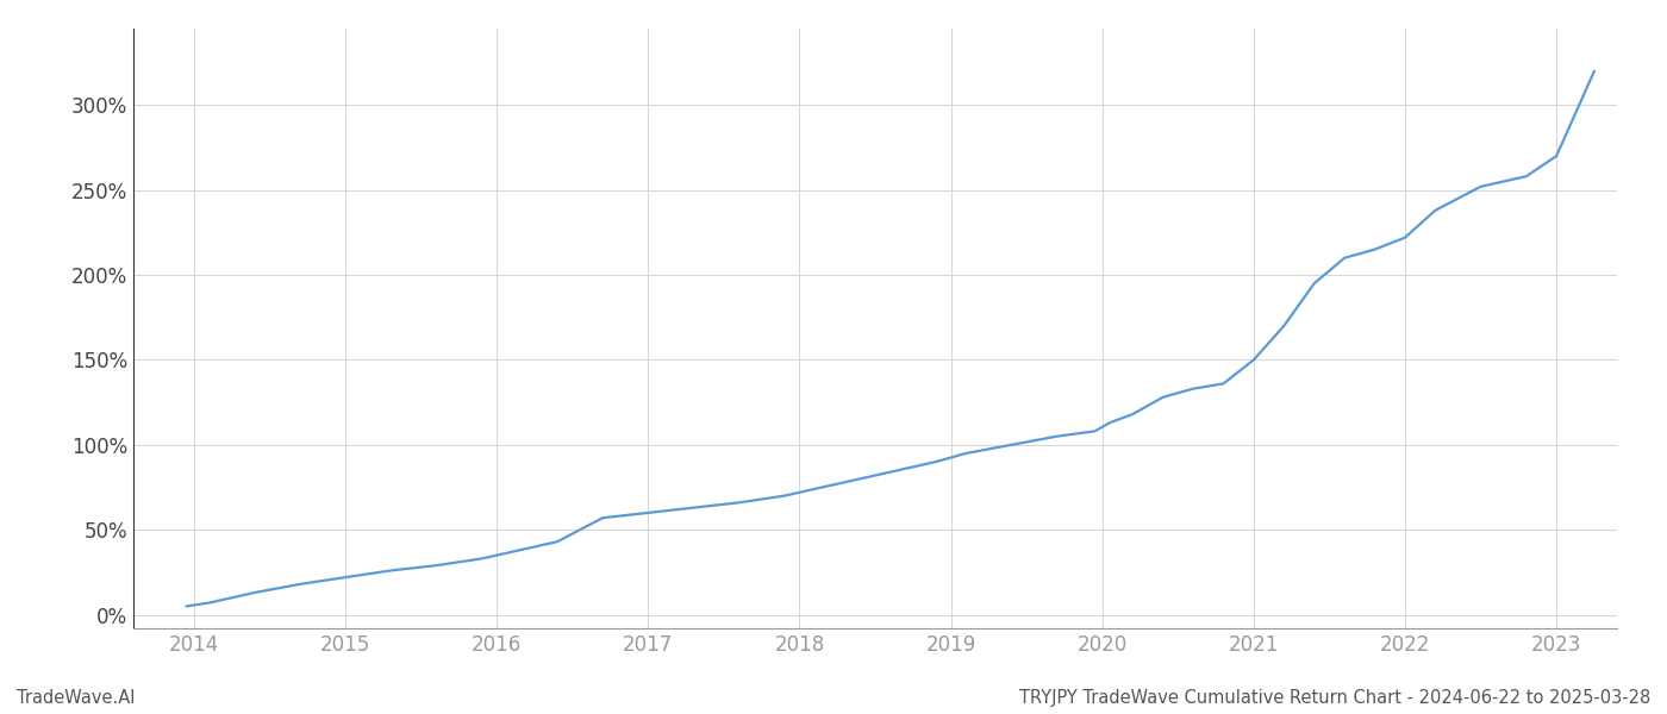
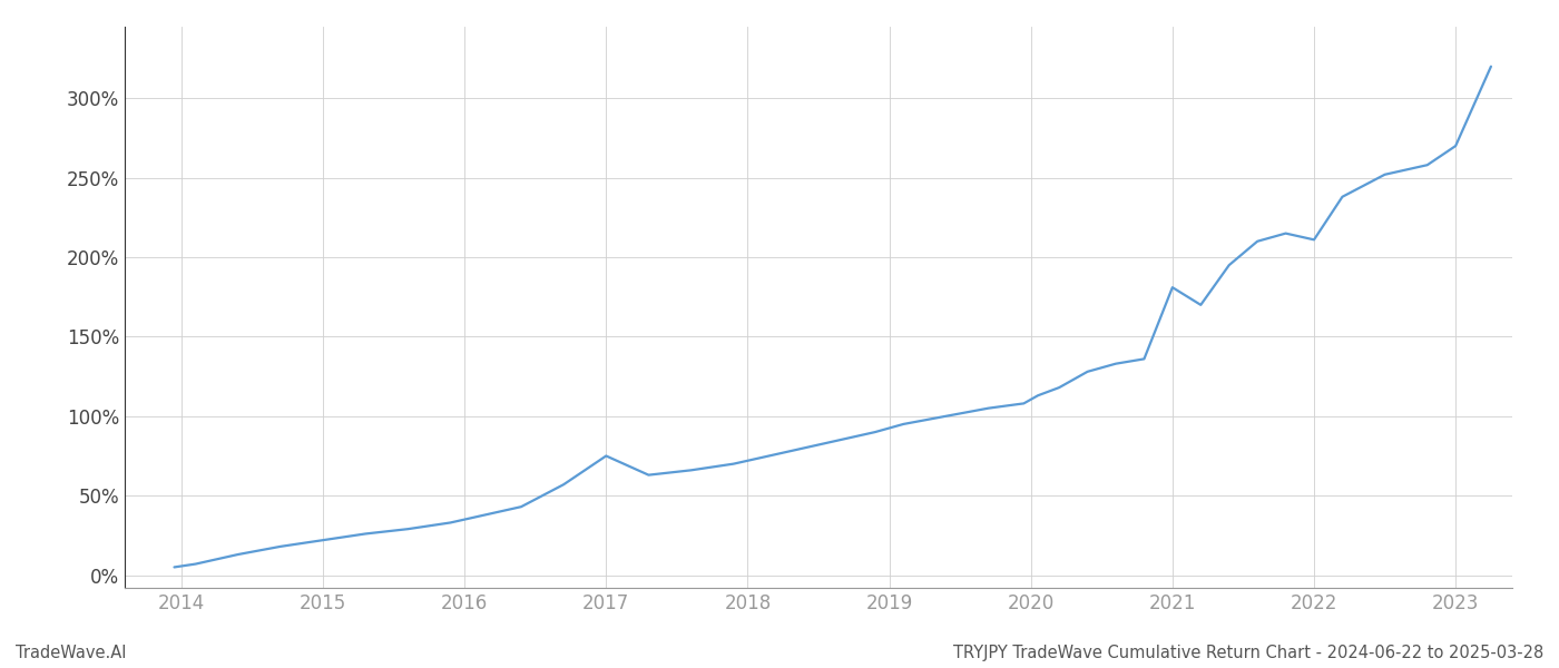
2017: 60% -> 75%
2021: 150% -> 181%
2022: 222% -> 211%
